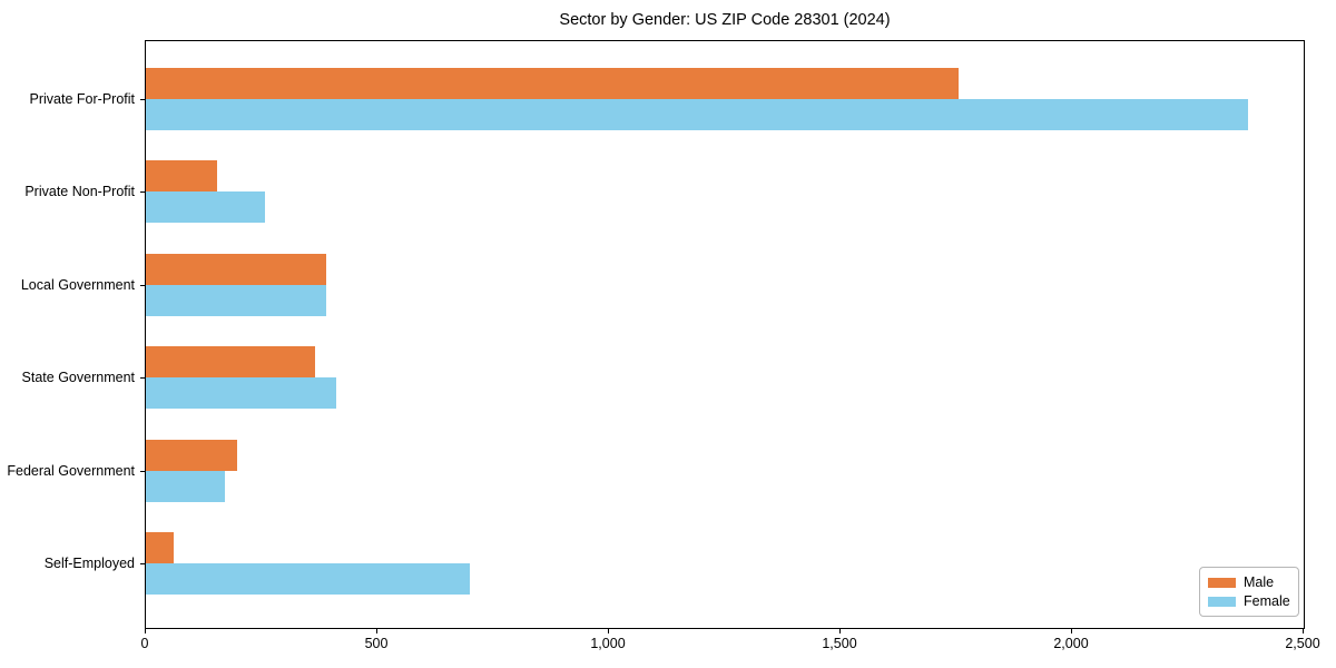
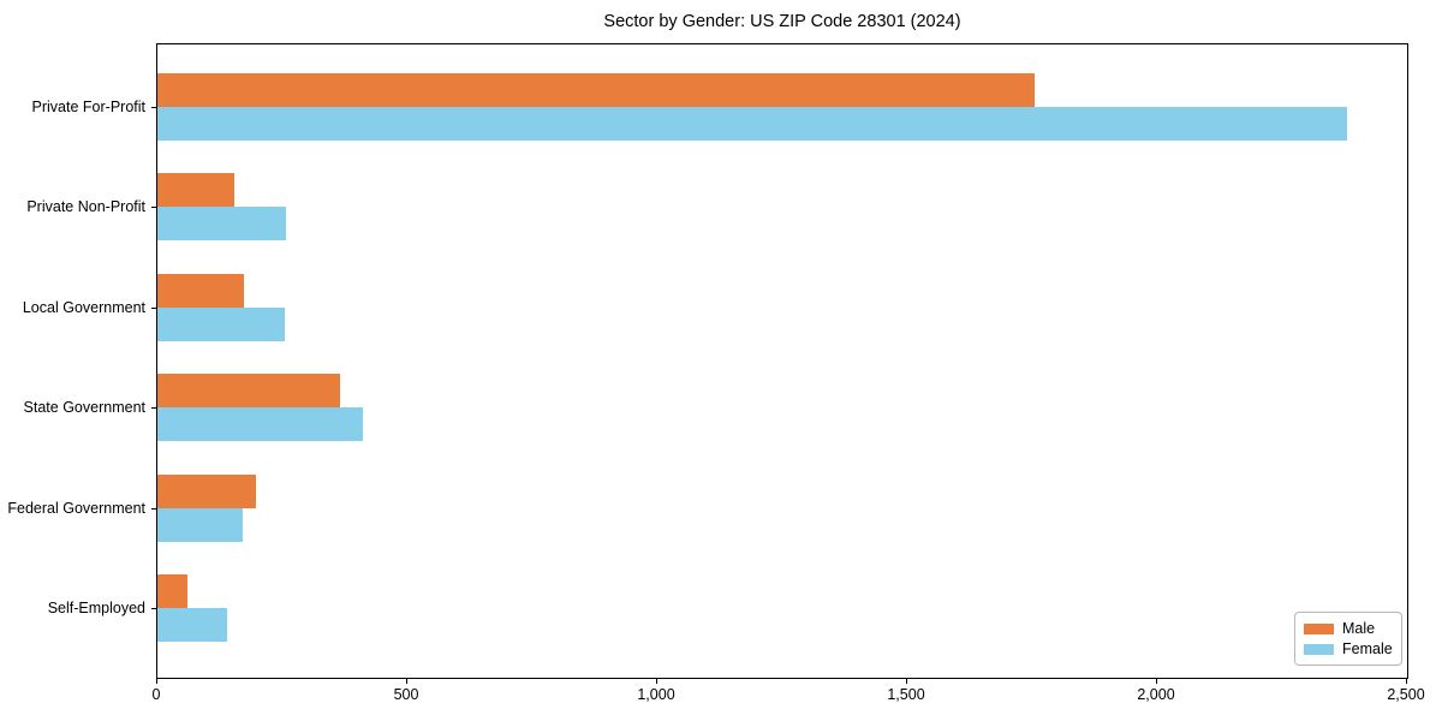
Male/Local Government: 390 -> 170
Female/Local Government: 390 -> 260
Female/Self-Employed: 700 -> 140
